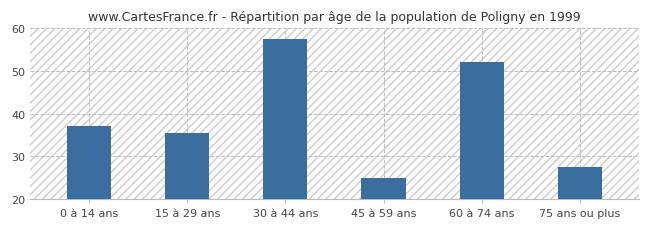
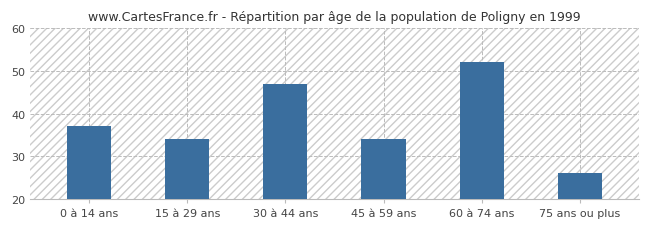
15 à 29 ans: 35.5 -> 34.1
30 à 44 ans: 57.5 -> 47.0
45 à 59 ans: 25.0 -> 34.1
75 ans ou plus: 27.5 -> 26.0
